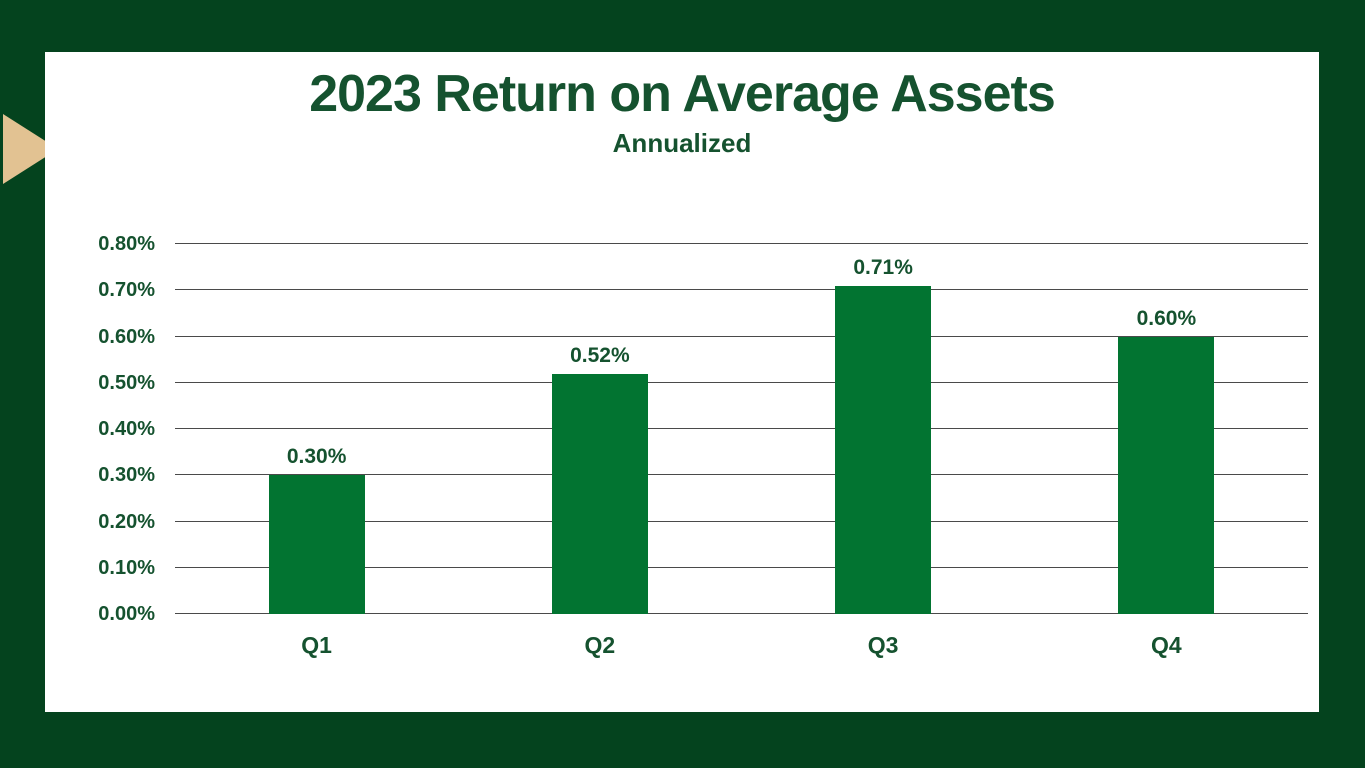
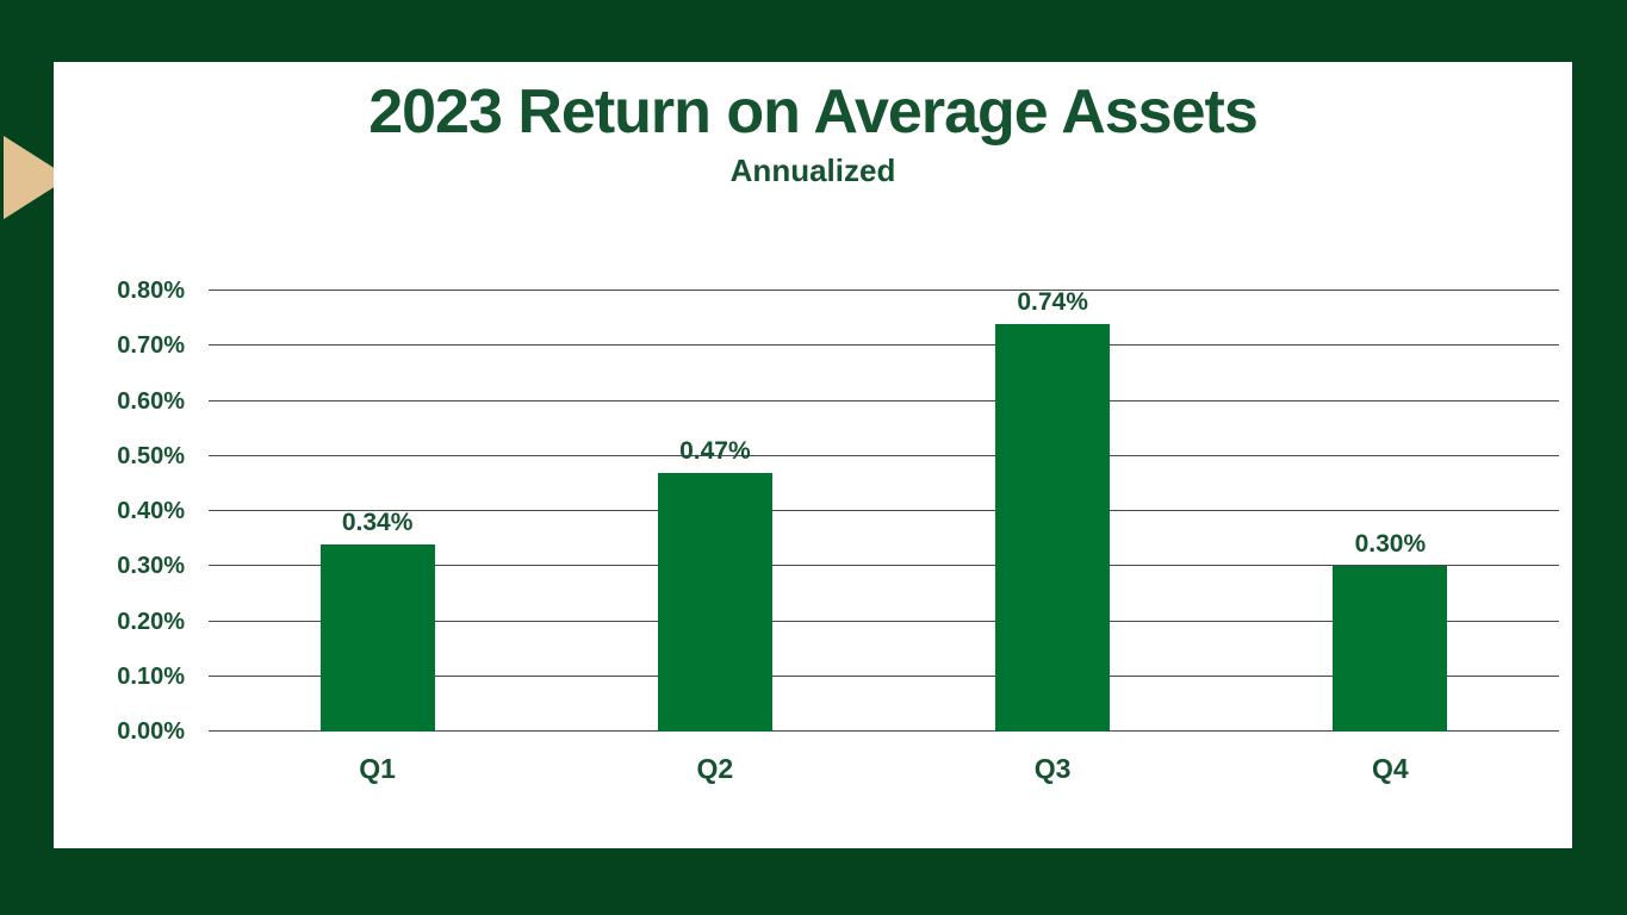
Q1: 0.30% -> 0.34%
Q2: 0.52% -> 0.47%
Q3: 0.71% -> 0.74%
Q4: 0.60% -> 0.30%
